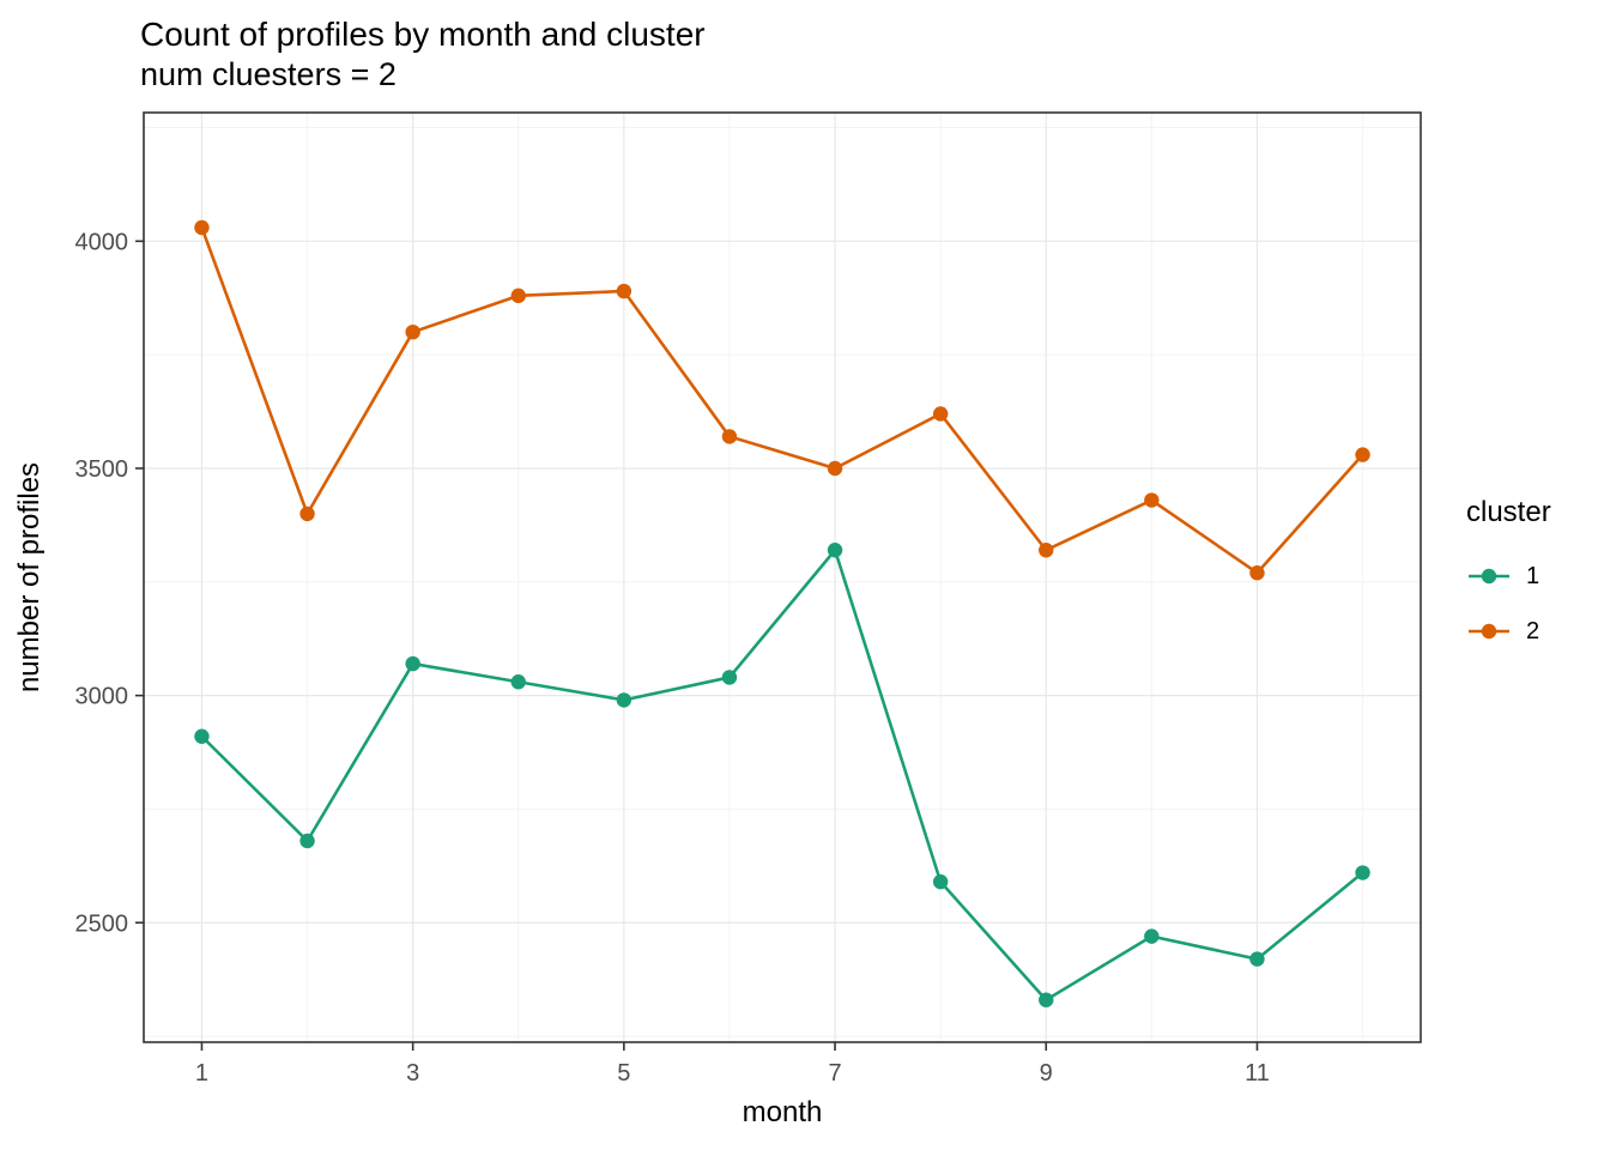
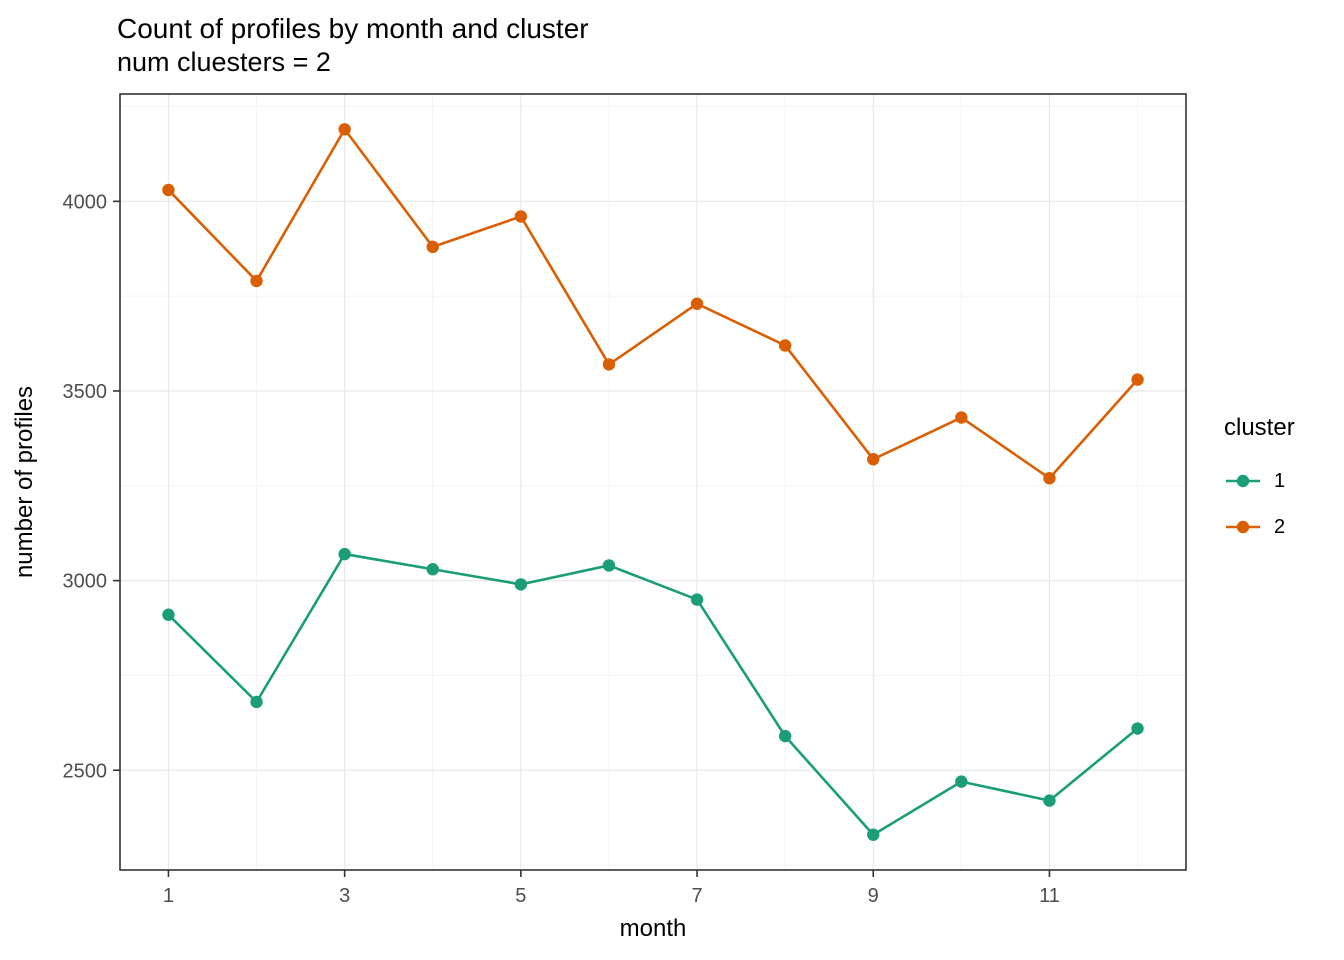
2/2: 3400 -> 3790
2/3: 3800 -> 4190
2/5: 3890 -> 3960
1/7: 3320 -> 2950
2/7: 3500 -> 3730
